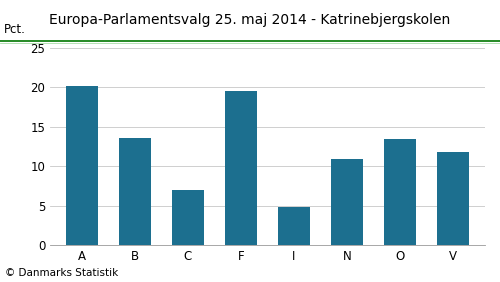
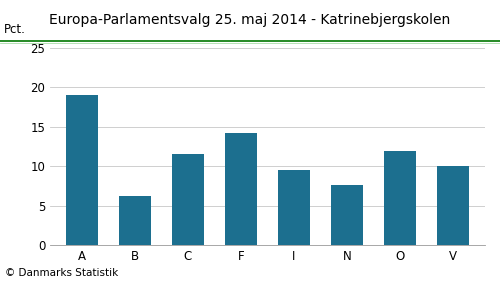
A: 20.2 -> 19.0
B: 13.6 -> 6.2
C: 7.0 -> 11.6
F: 19.5 -> 14.2
I: 4.8 -> 9.6
N: 10.9 -> 7.6
O: 13.5 -> 12.0
V: 11.8 -> 10.0
